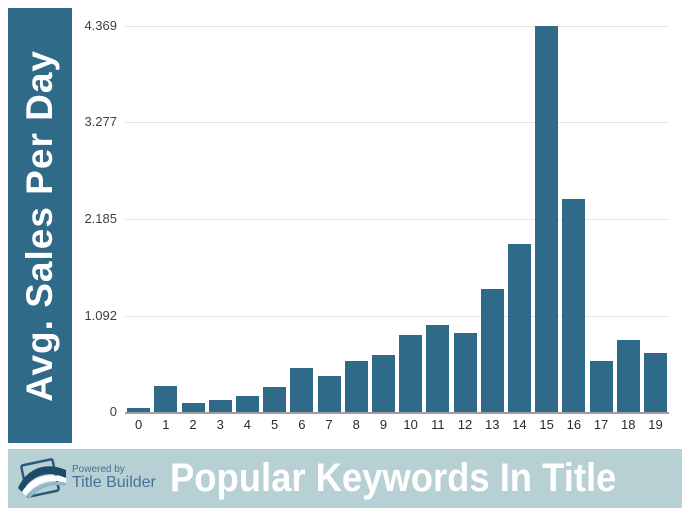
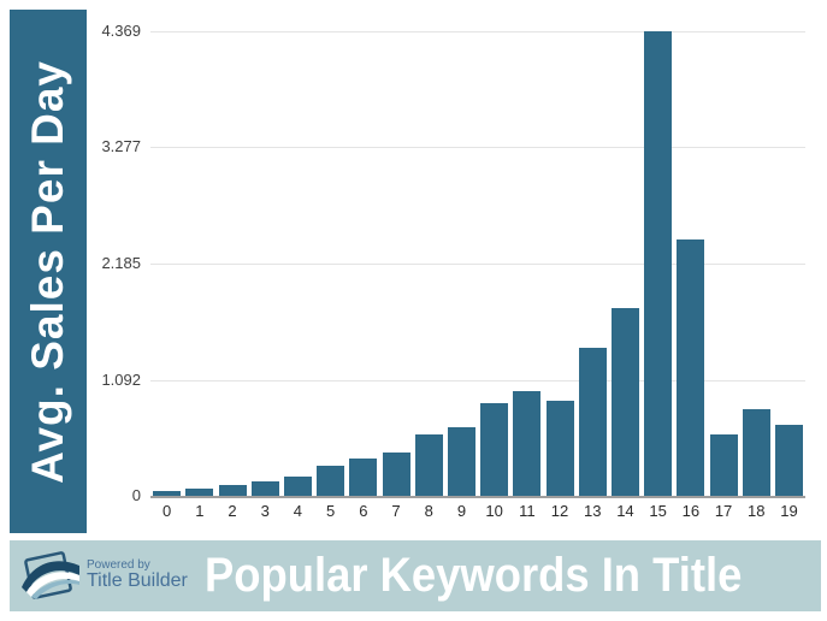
1: 0.3 -> 0.1
6: 0.5 -> 0.3
14: 1.9 -> 1.8
